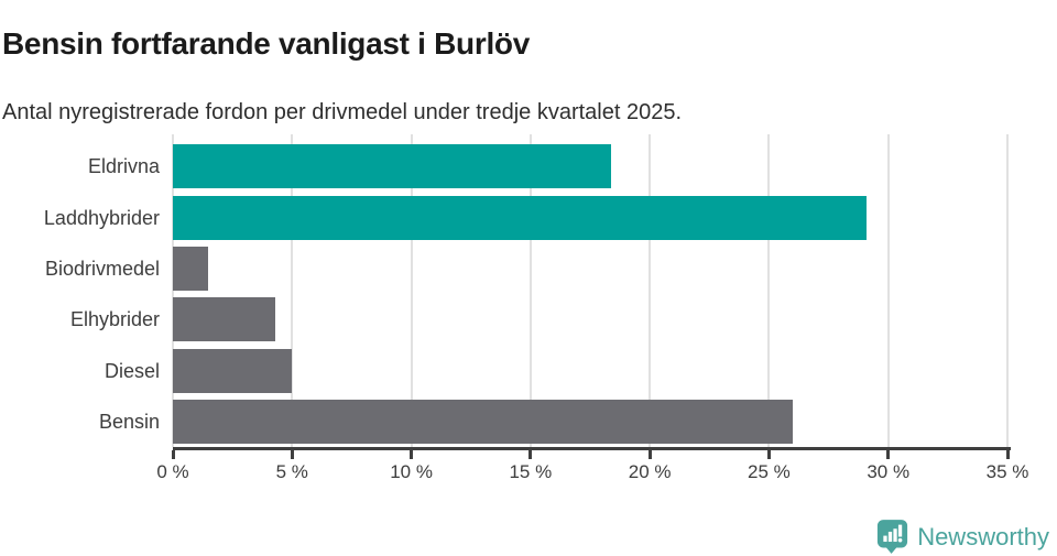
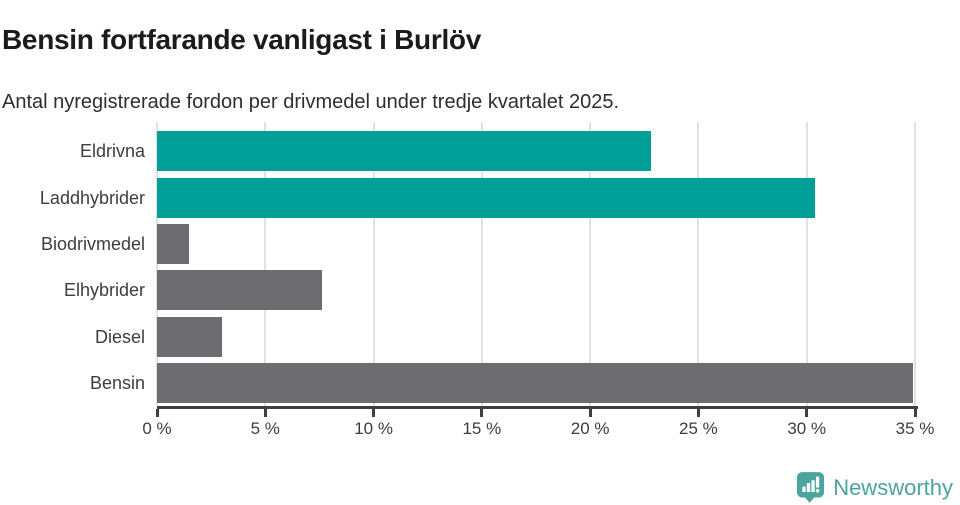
Eldrivna: 18.4% -> 22.8%
Laddhybrider: 29.1% -> 30.4%
Elhybrider: 4.3% -> 7.6%
Diesel: 5.0% -> 3.0%
Bensin: 26.0% -> 34.9%
